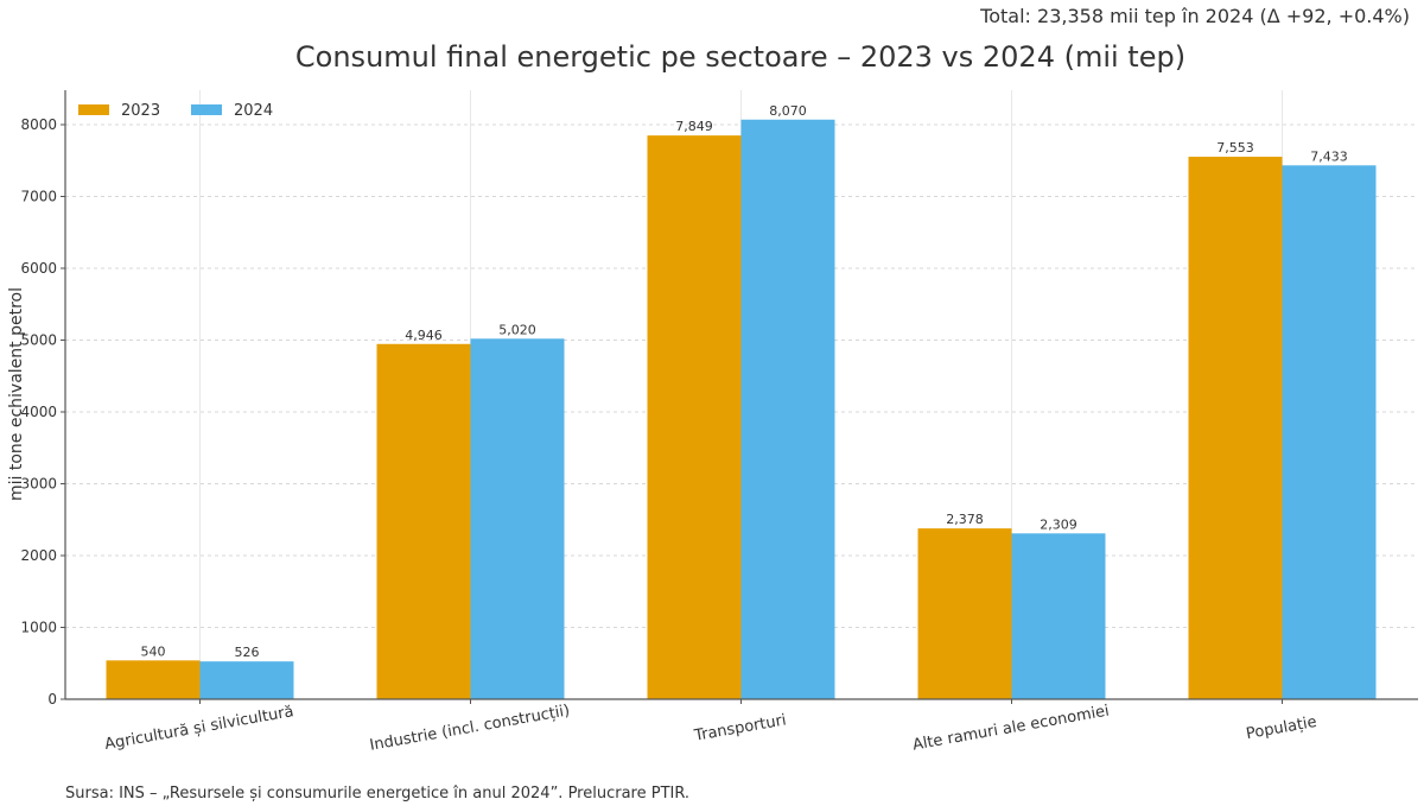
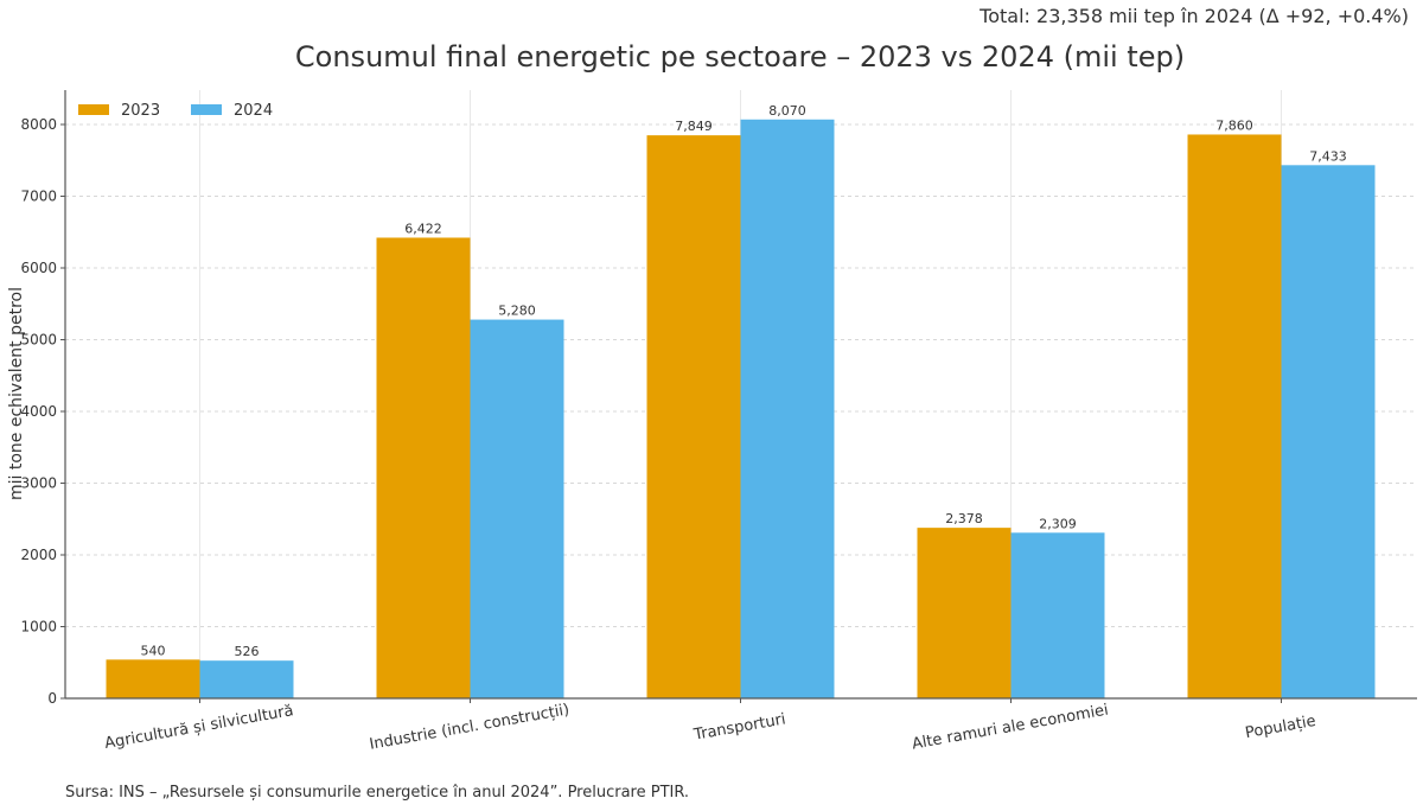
2023/Industrie (incl. construcții): 4,946 -> 6,422
2024/Industrie (incl. construcții): 5,020 -> 5,280
2023/Populație: 7,553 -> 7,860
